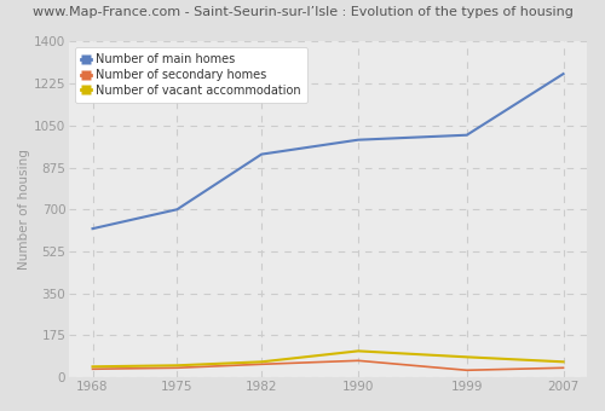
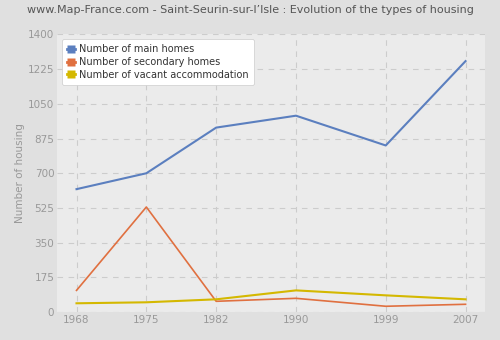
Number of secondary homes/1968: 40 -> 110
Number of secondary homes/1975: 40 -> 530
Number of main homes/1999: 1010 -> 840
